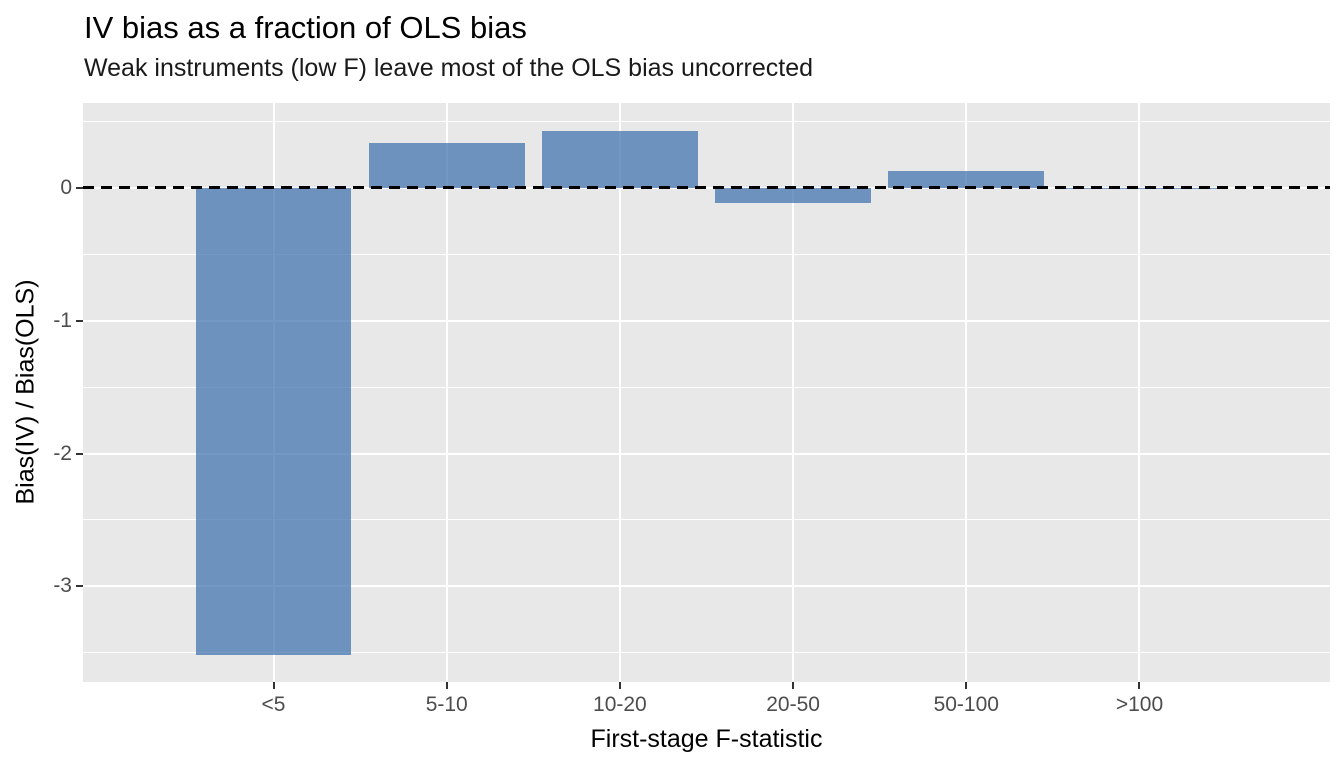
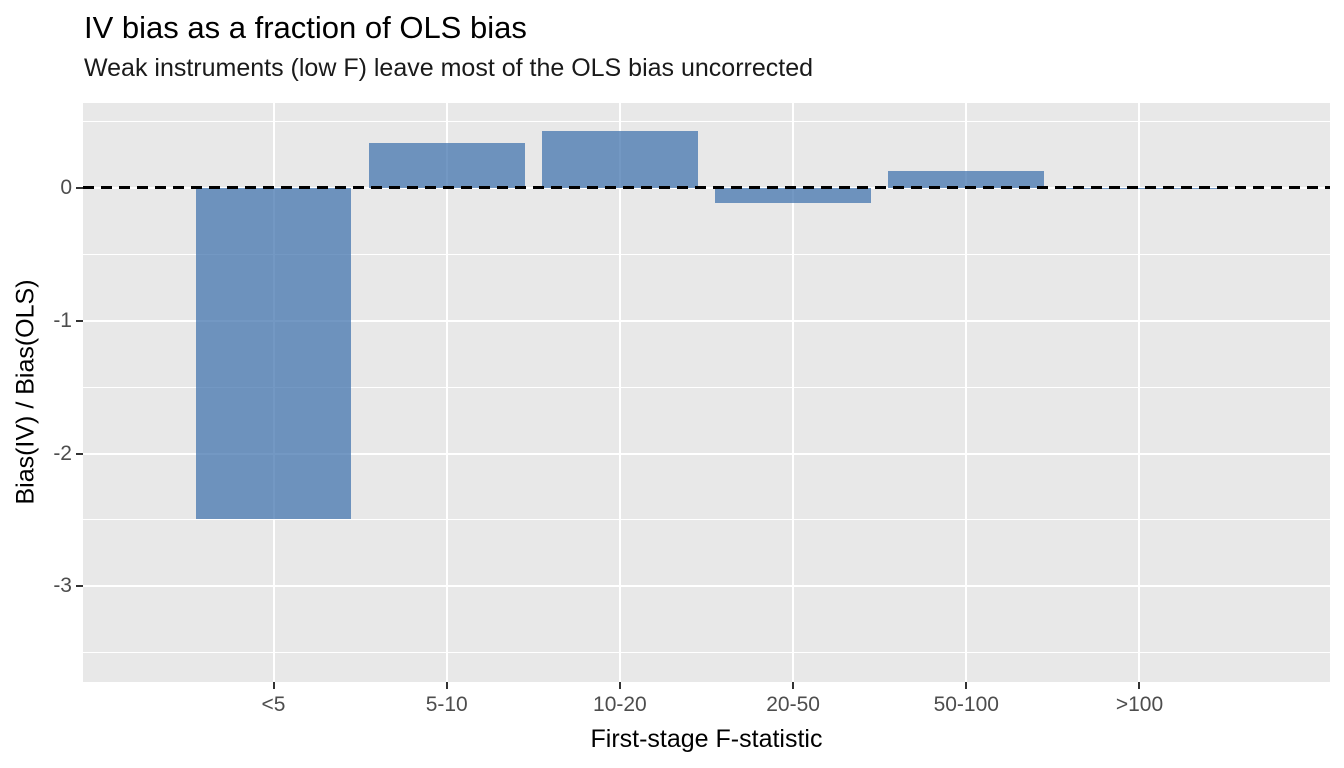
<5: -3.52 -> -2.49
